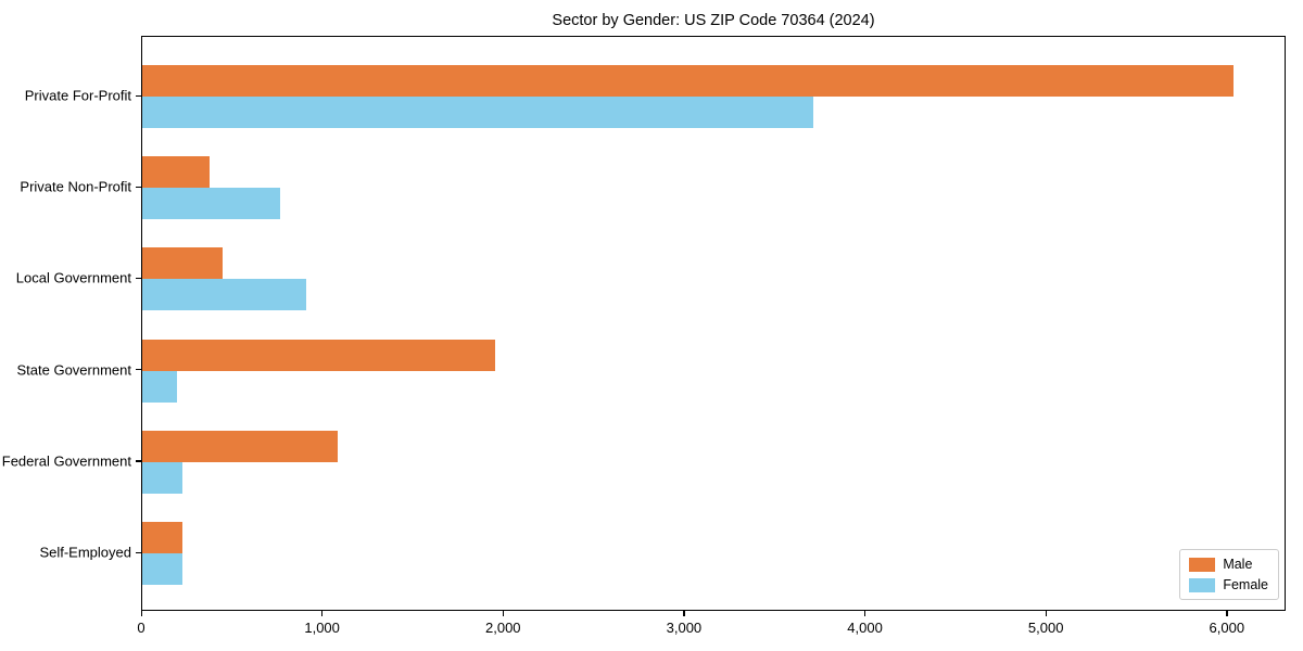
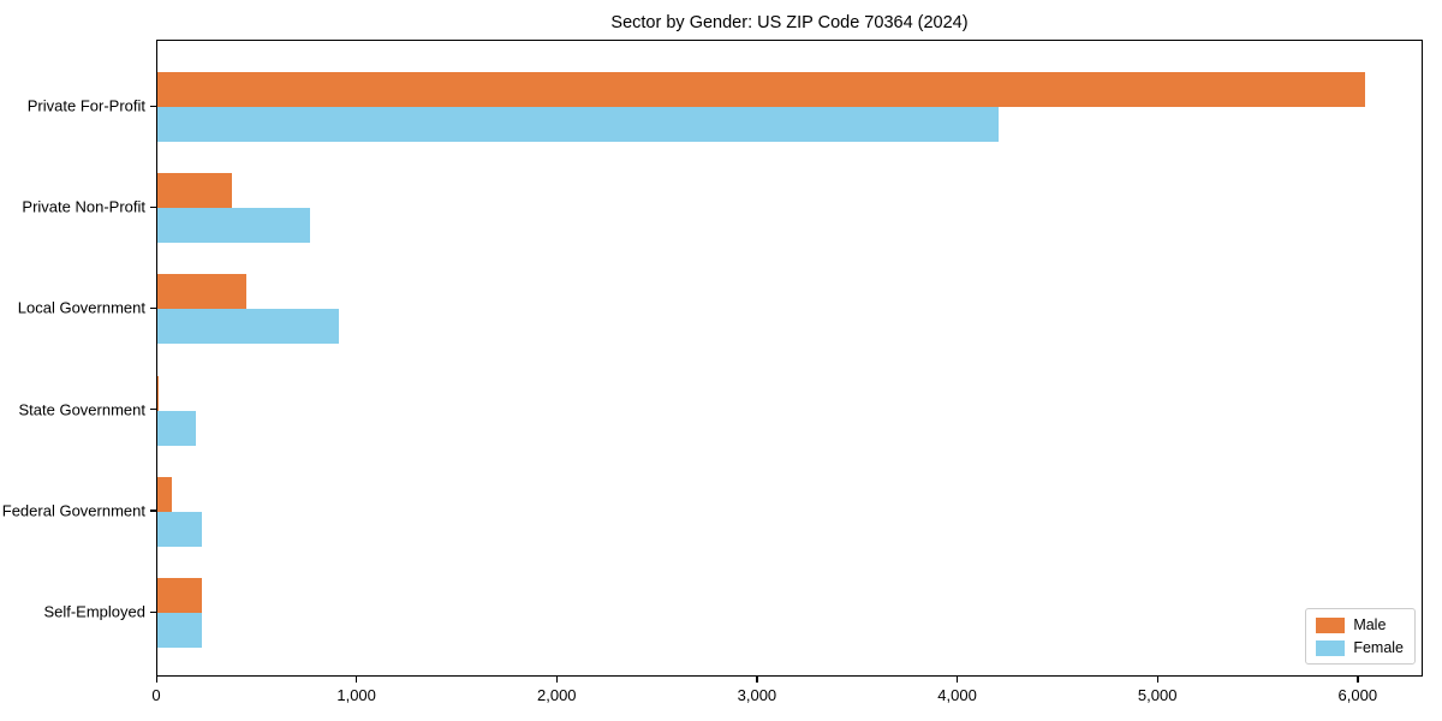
Female/Private For-Profit: 3710 -> 4200
Male/State Government: 1950 -> 10
Male/Federal Government: 1080 -> 70
